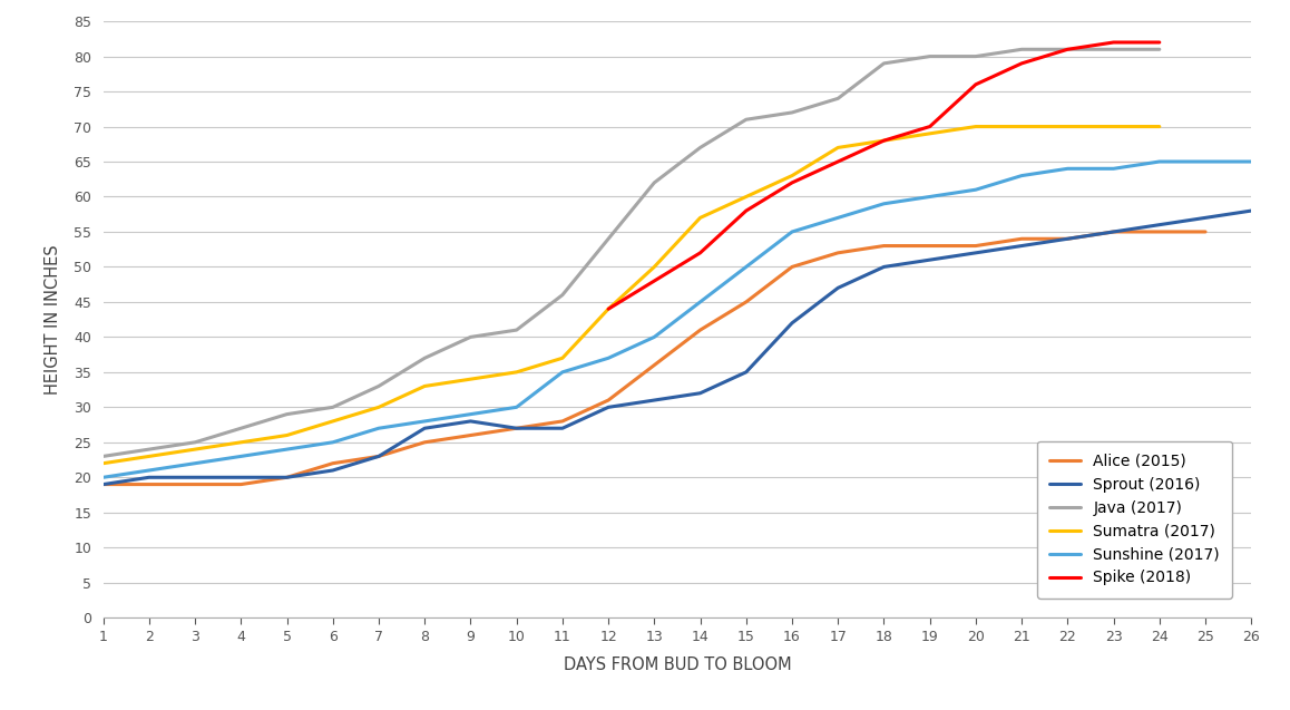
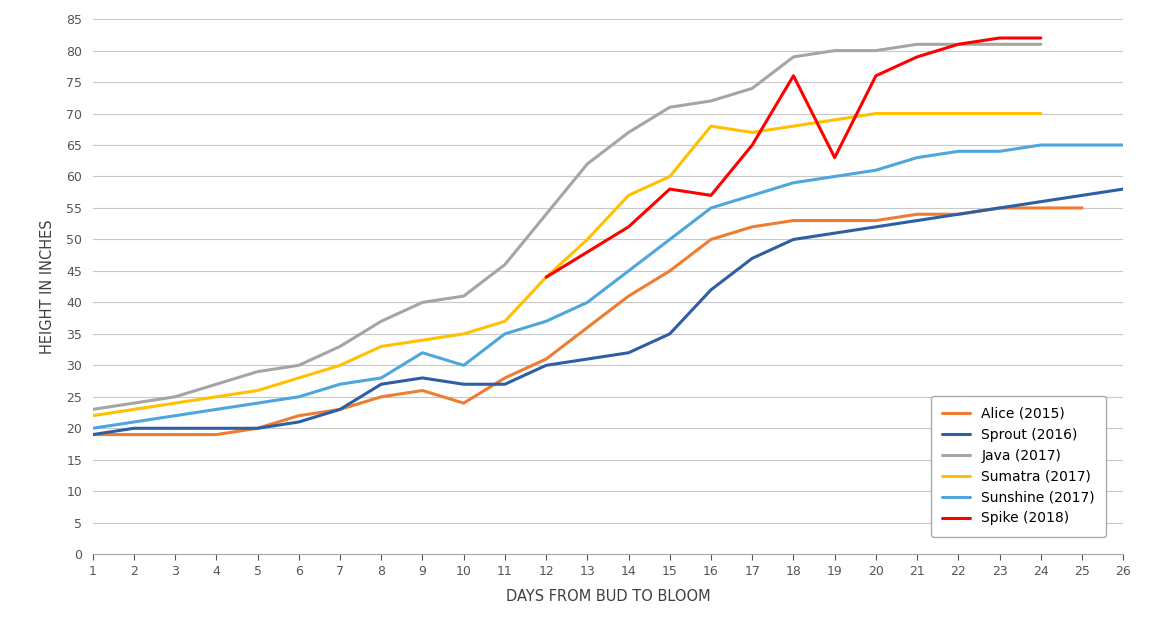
Sunshine (2017)/9: 29 -> 32
Alice (2015)/10: 27 -> 24
Sumatra (2017)/16: 63 -> 68
Spike (2018)/16: 62 -> 57
Spike (2018)/18: 68 -> 76
Spike (2018)/19: 70 -> 63
